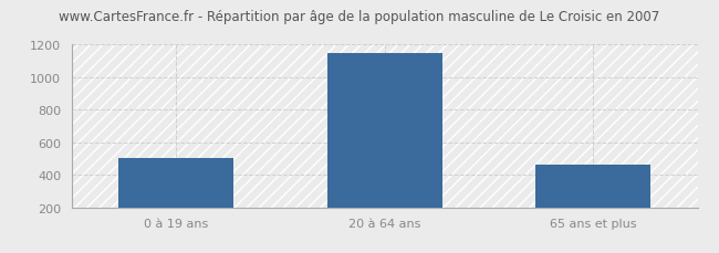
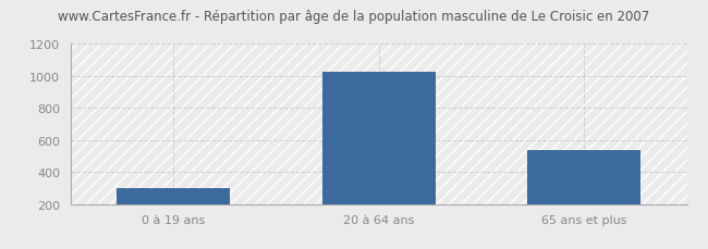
0 à 19 ans: 500 -> 300
20 à 64 ans: 1150 -> 1020
65 ans et plus: 460 -> 540
